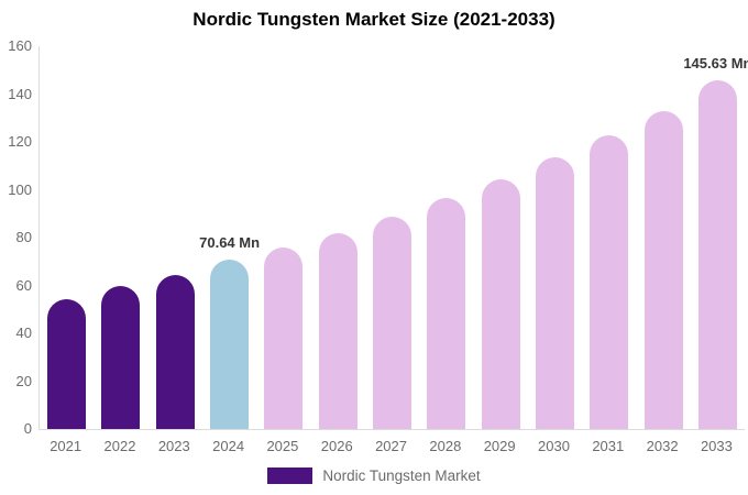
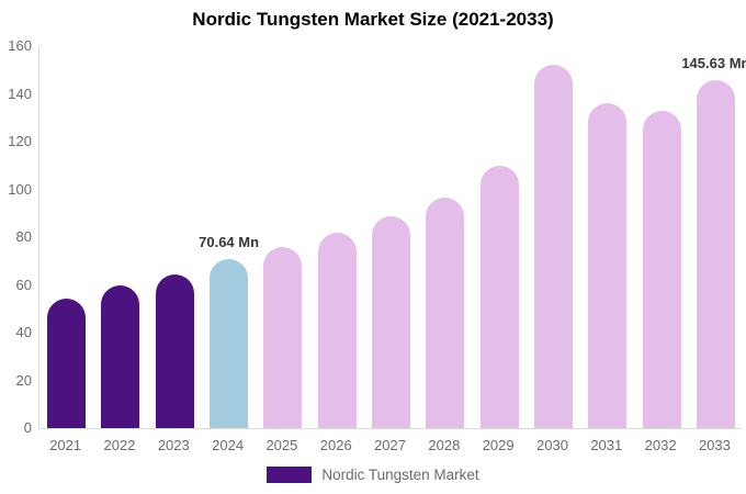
2029: 104 -> 110
2030: 114 -> 152
2031: 123 -> 136
